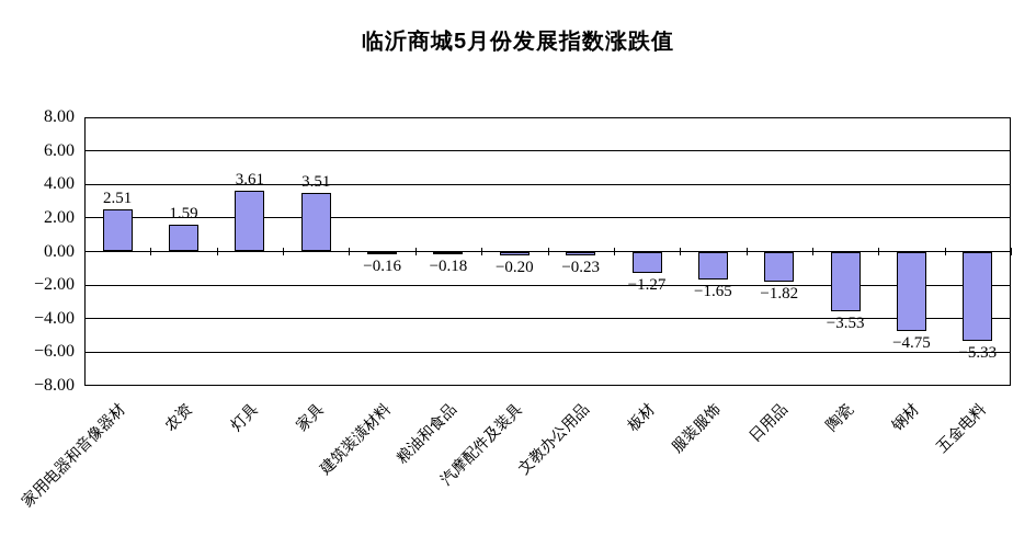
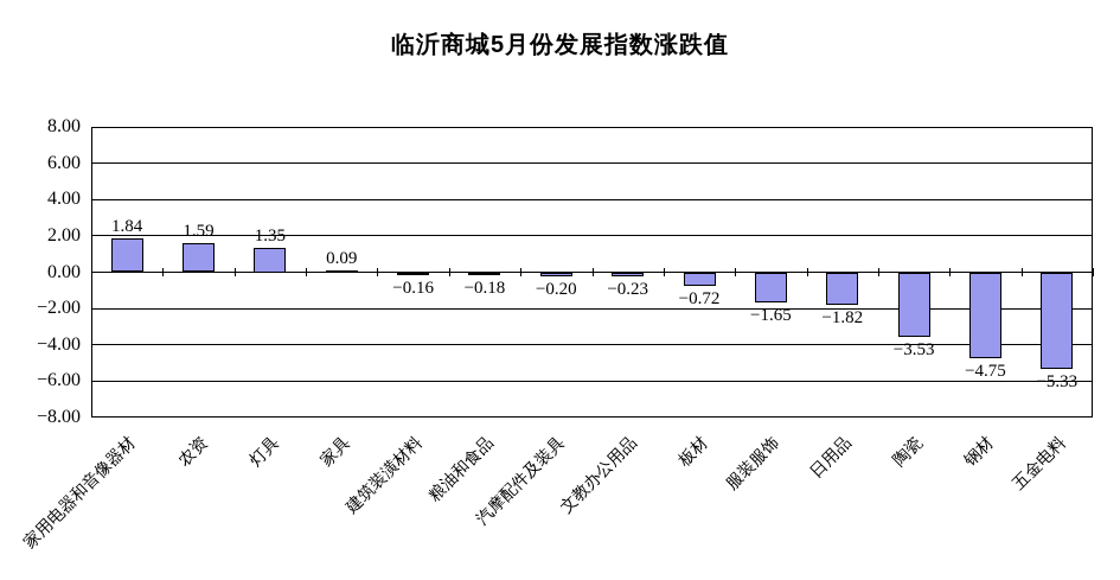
家用电器和音像器材: 2.51 -> 1.84
灯具: 3.61 -> 1.35
家具: 3.51 -> 0.09
板材: −1.27 -> −0.72
